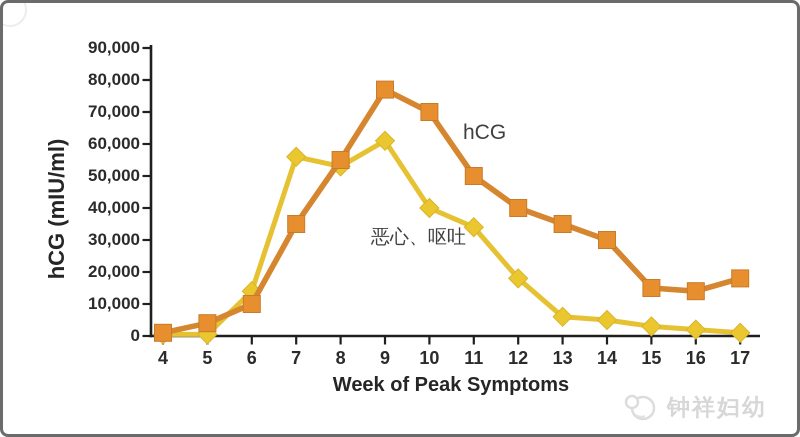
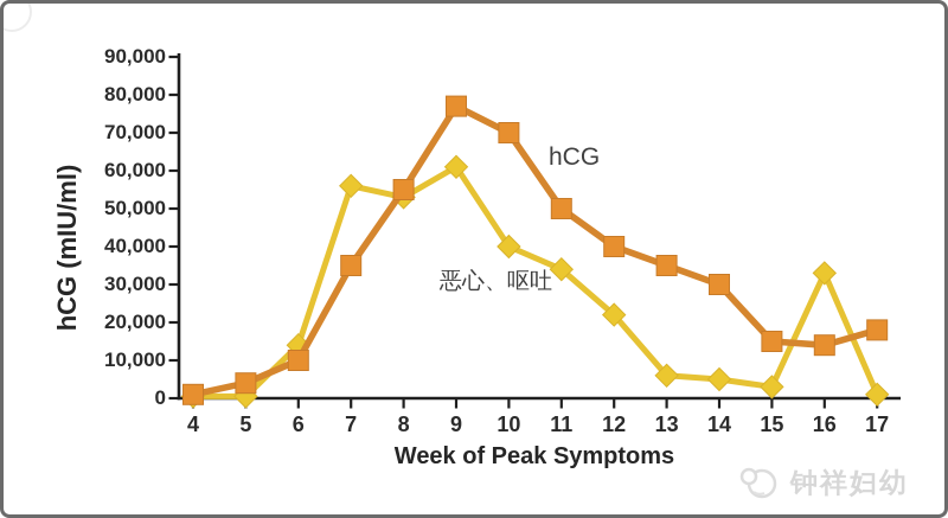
恶心、呕吐/12: 18000 -> 22000
恶心、呕吐/16: 2000 -> 33000
